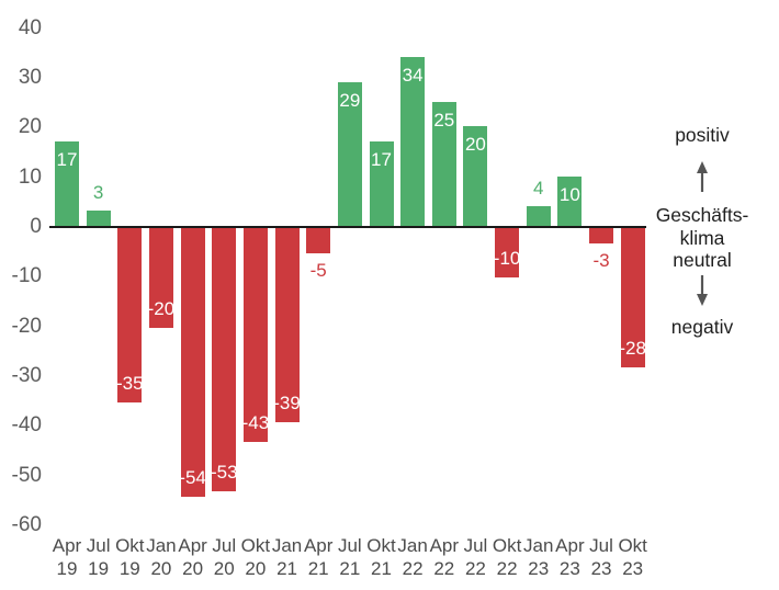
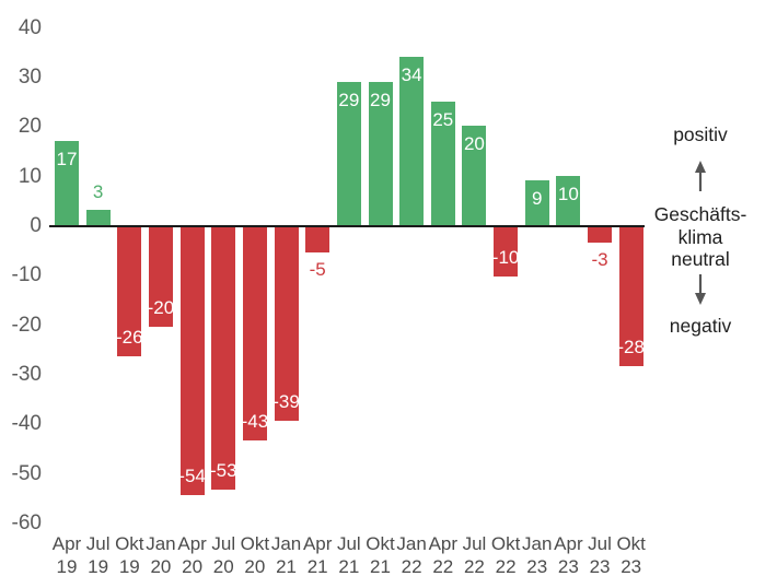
Okt 19: -35 -> -26
Okt 21: 17 -> 29
Jan 23: 4 -> 9
